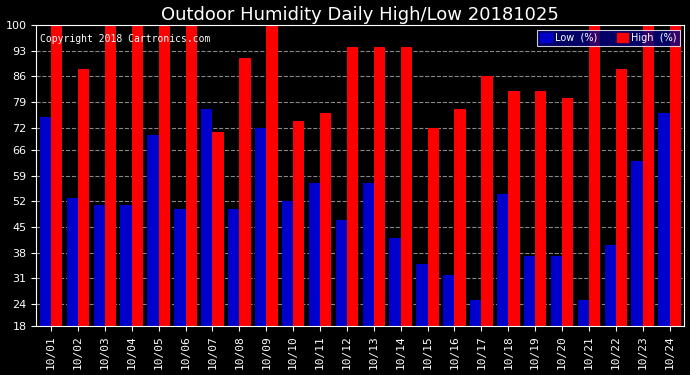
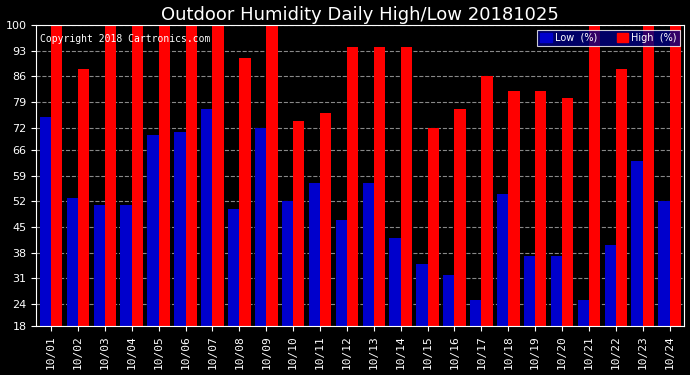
Low (%)/10/06: 50 -> 71
High (%)/10/07: 71 -> 100
Low (%)/10/24: 76 -> 52
